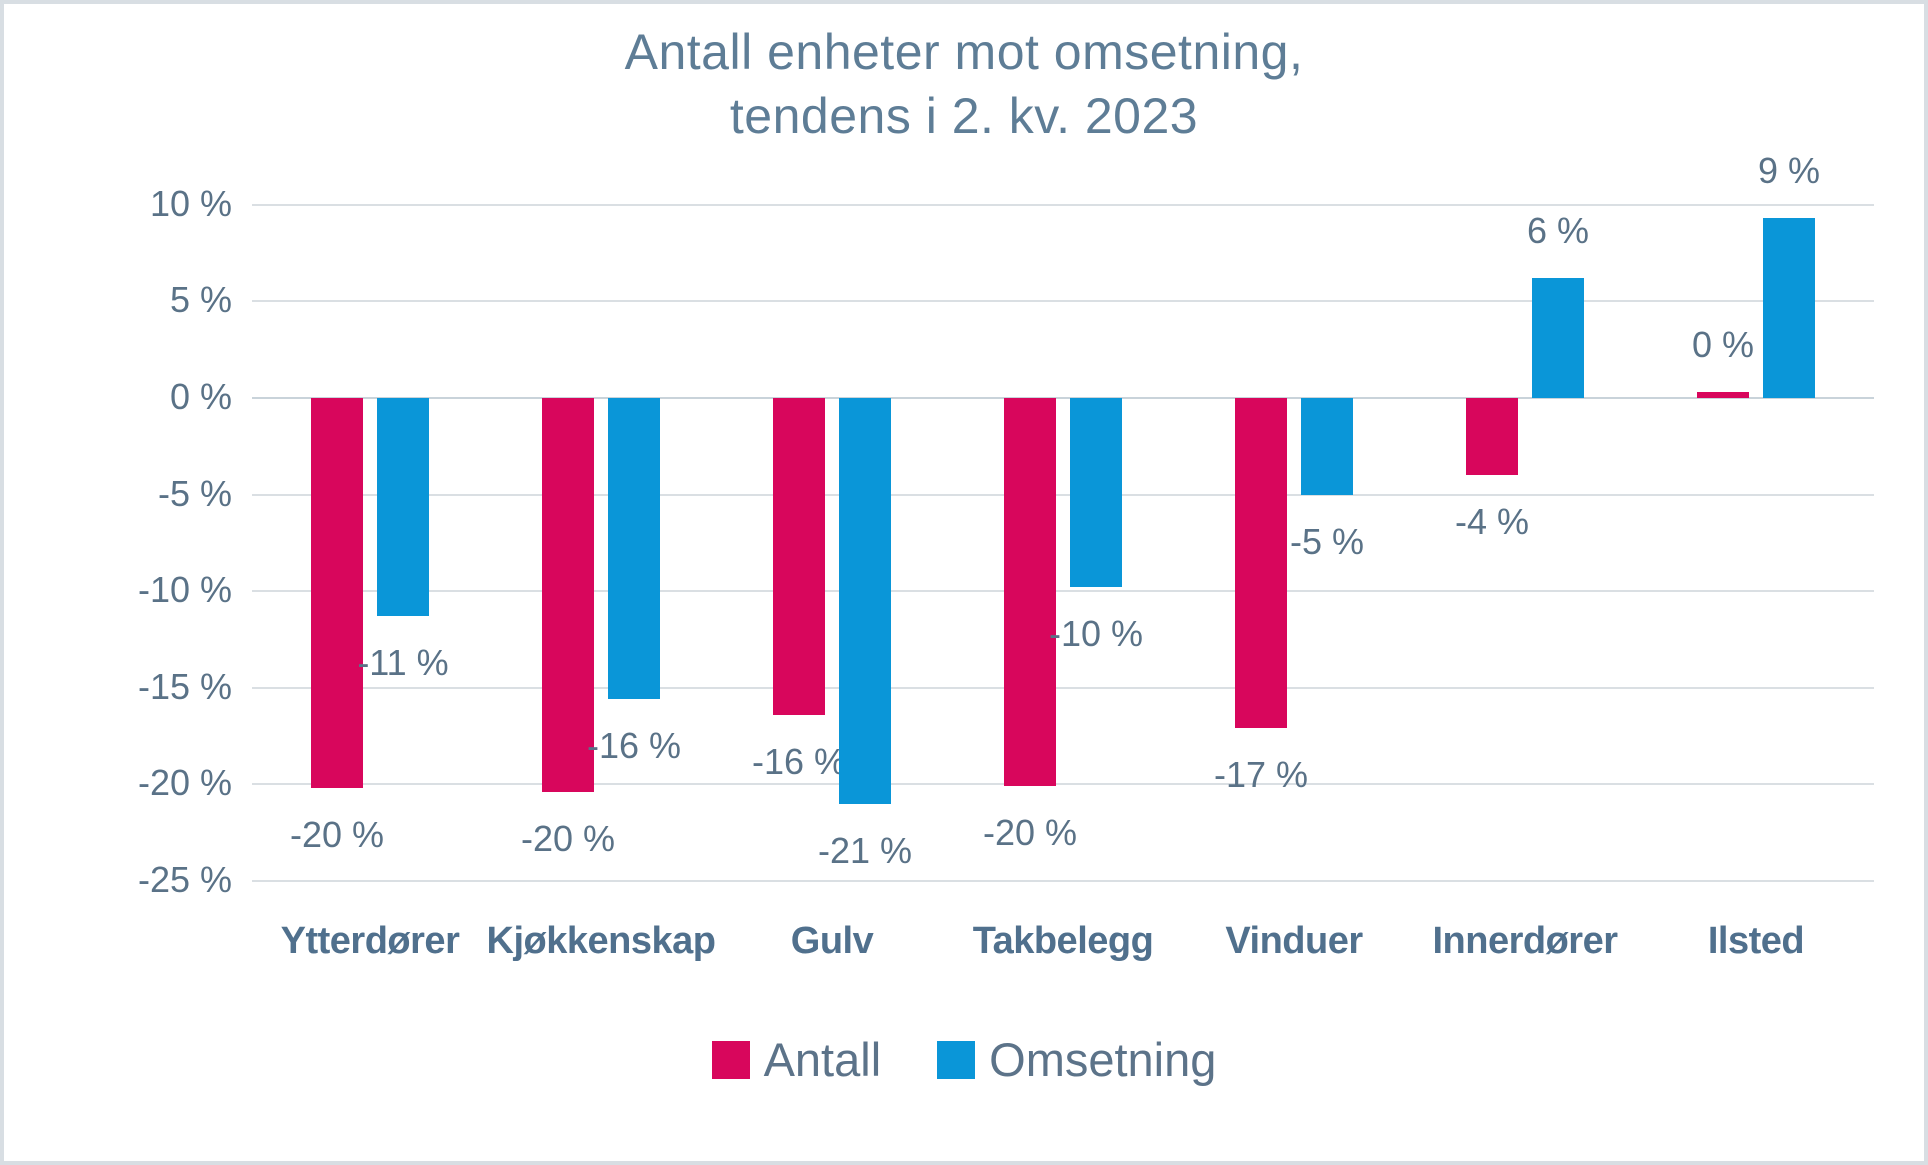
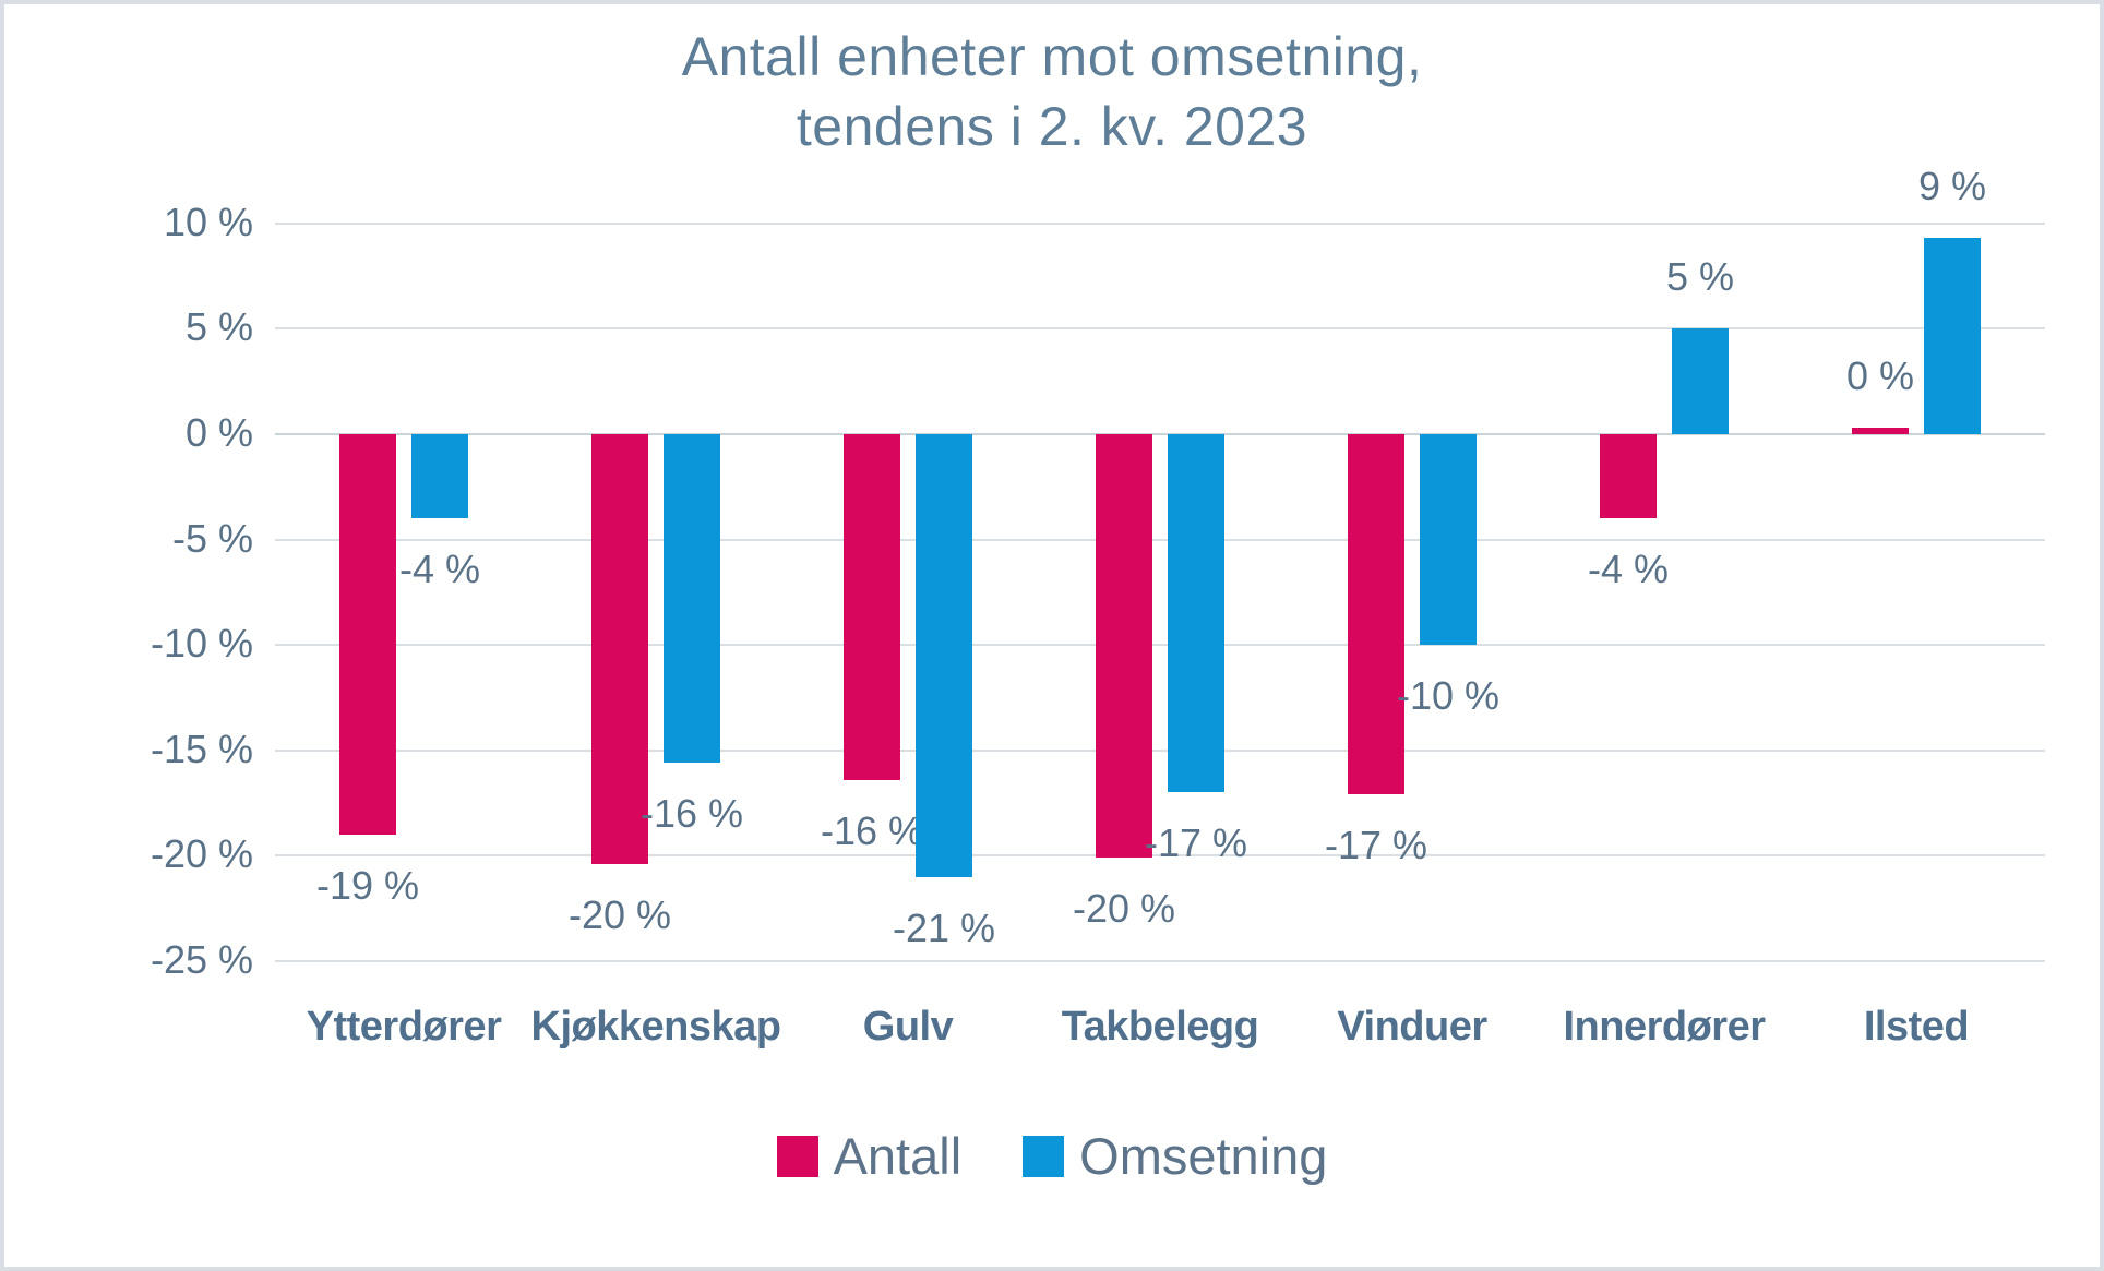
Antall/Ytterdører: -20 -> -19
Omsetning/Ytterdører: -11 -> -4
Omsetning/Takbelegg: -10 -> -17
Omsetning/Vinduer: -5 -> -10
Omsetning/Innerdører: 6 -> 5
